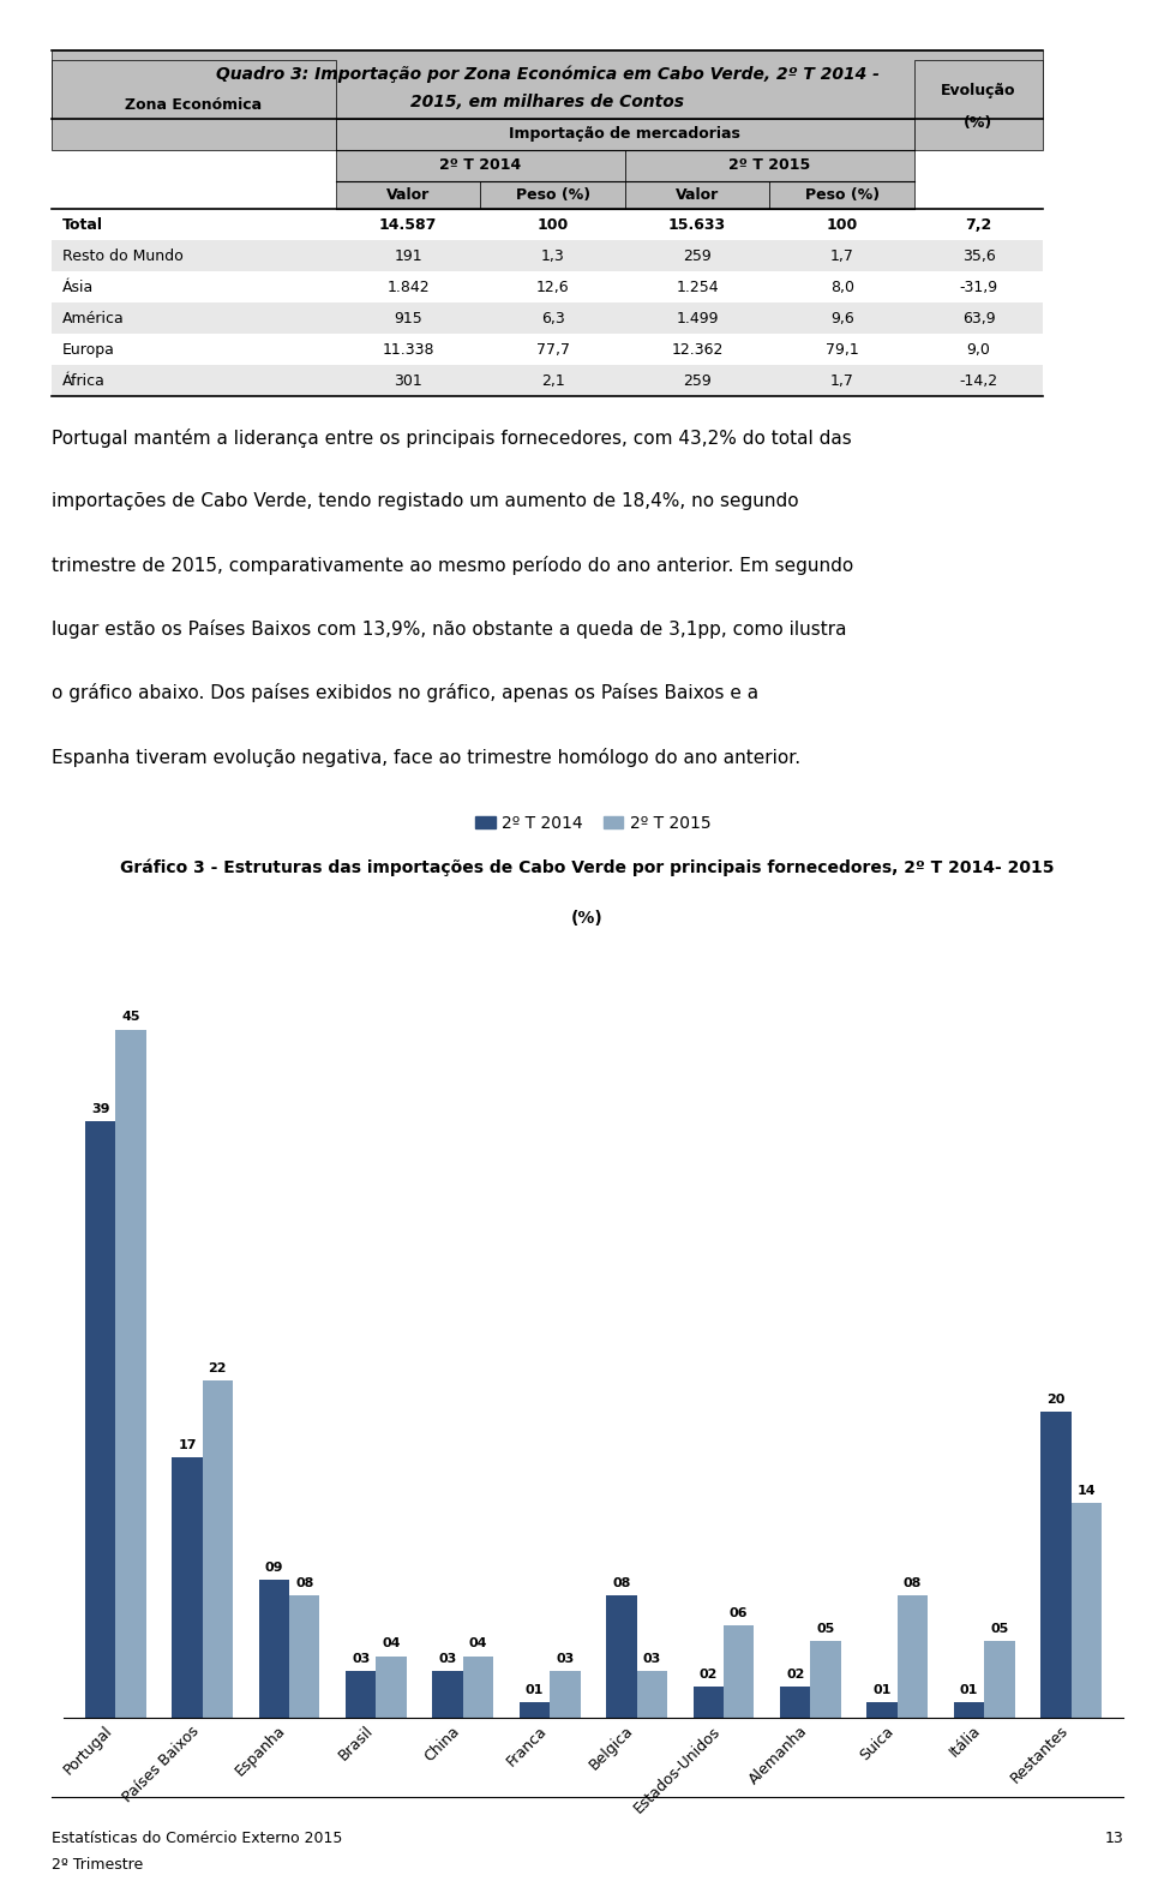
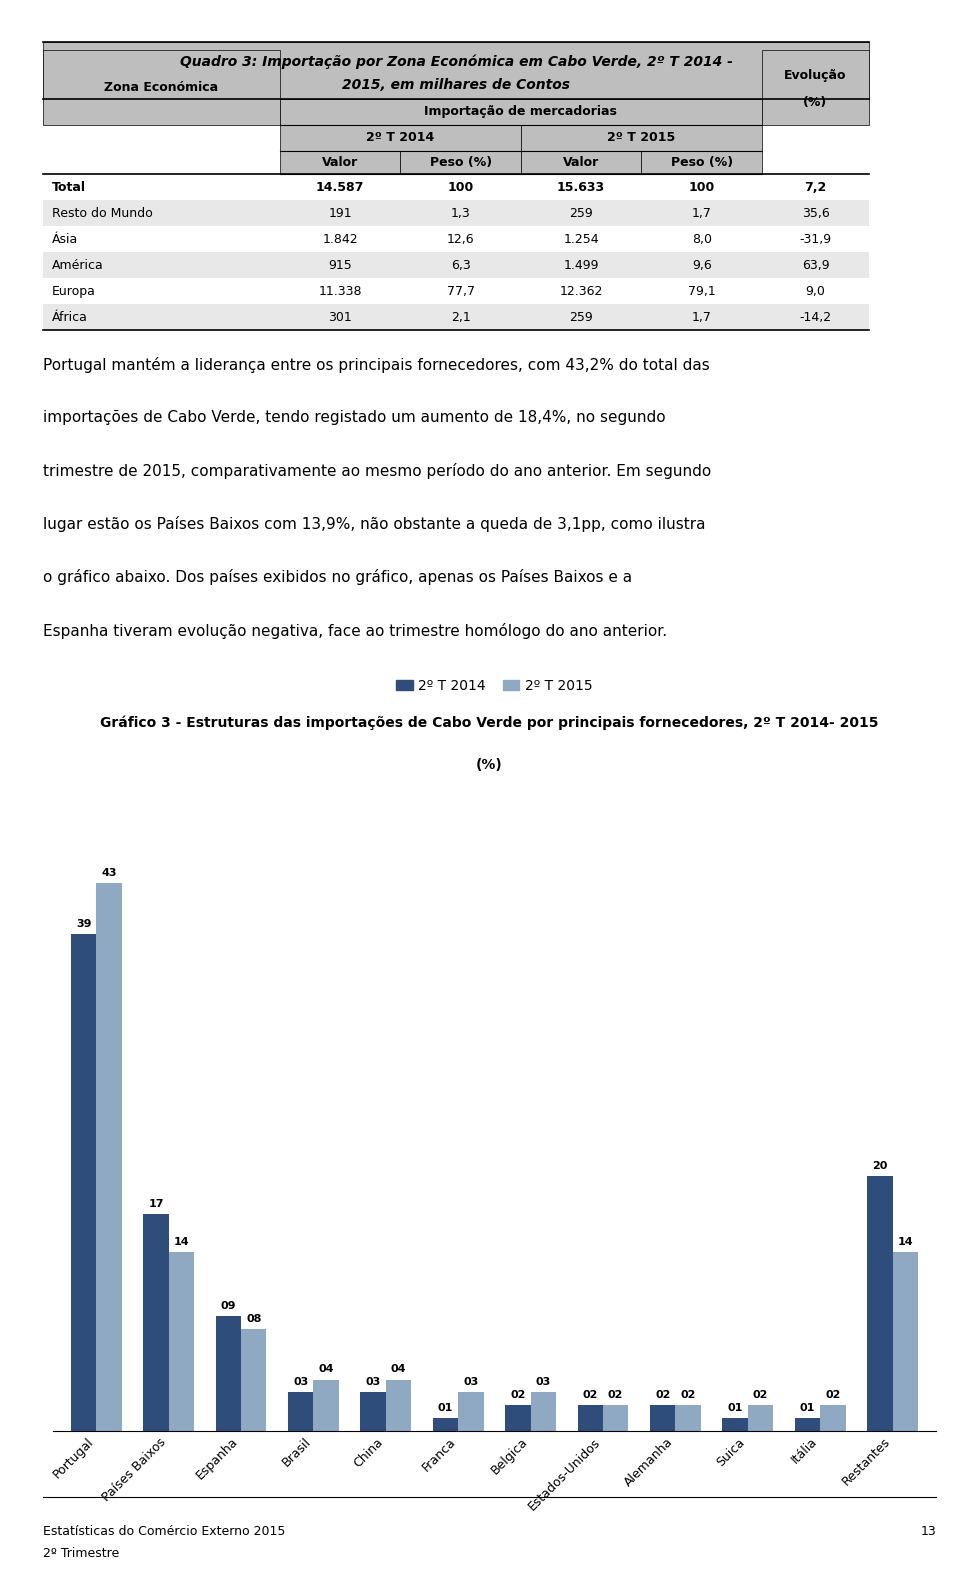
2º T 2015/Portugal: 45 -> 43
2º T 2015/Países Baixos: 22 -> 14
2º T 2014/Belgica: 08 -> 02
2º T 2015/Estados-Unidos: 06 -> 02
2º T 2015/Alemanha: 05 -> 02
2º T 2015/Suica: 08 -> 02
2º T 2015/Itália: 05 -> 02
